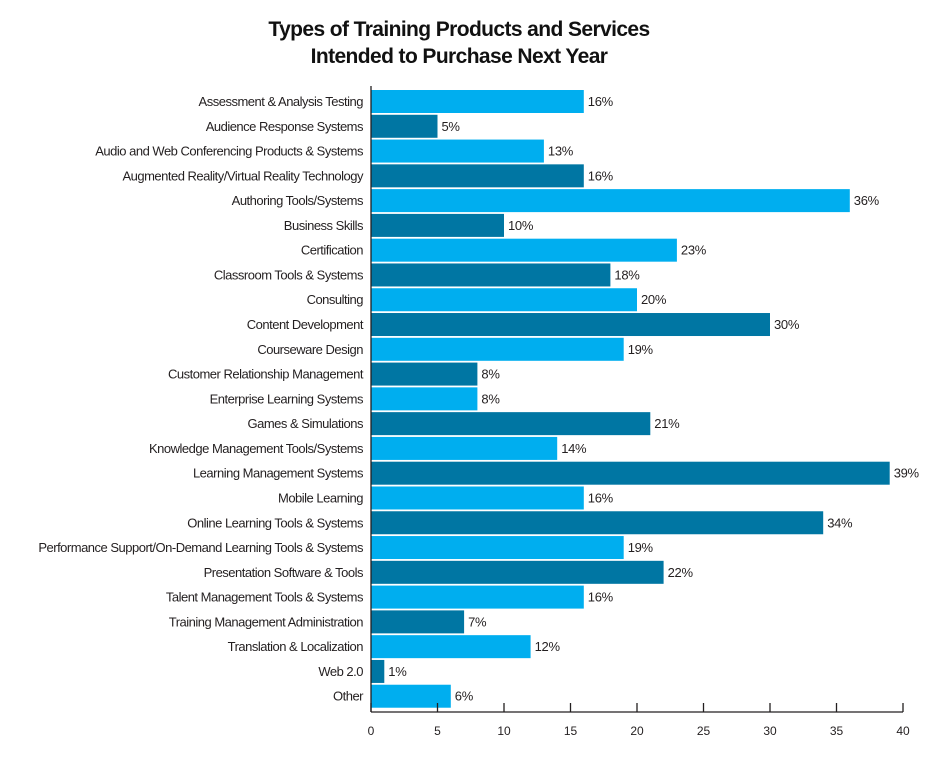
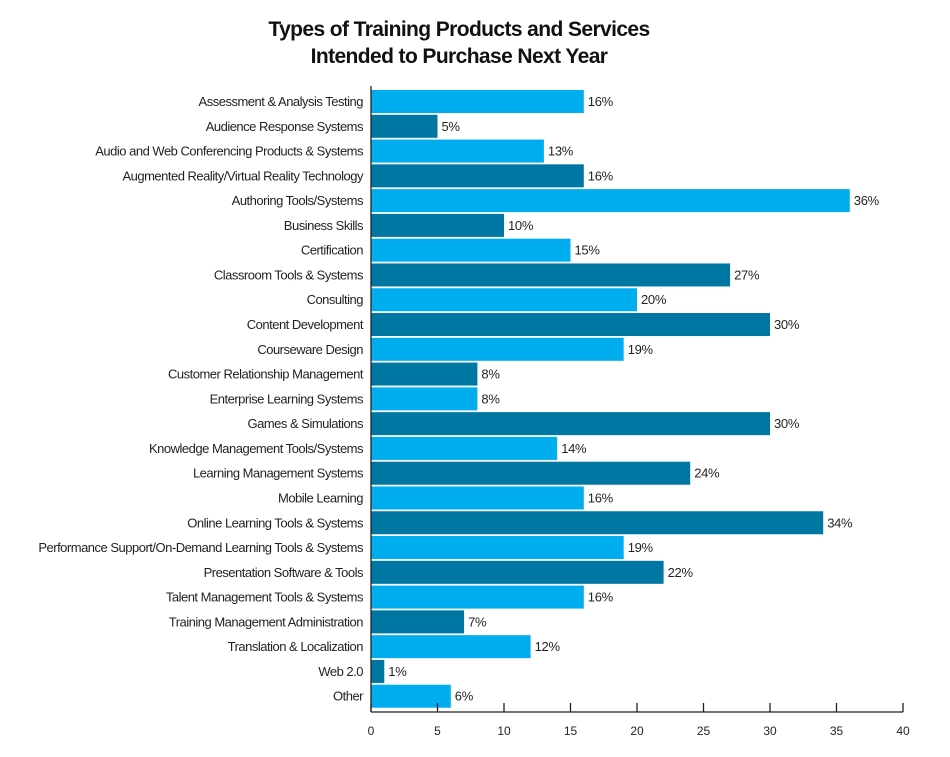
Certification: 23% -> 15%
Classroom Tools & Systems: 18% -> 27%
Games & Simulations: 21% -> 30%
Learning Management Systems: 39% -> 24%
